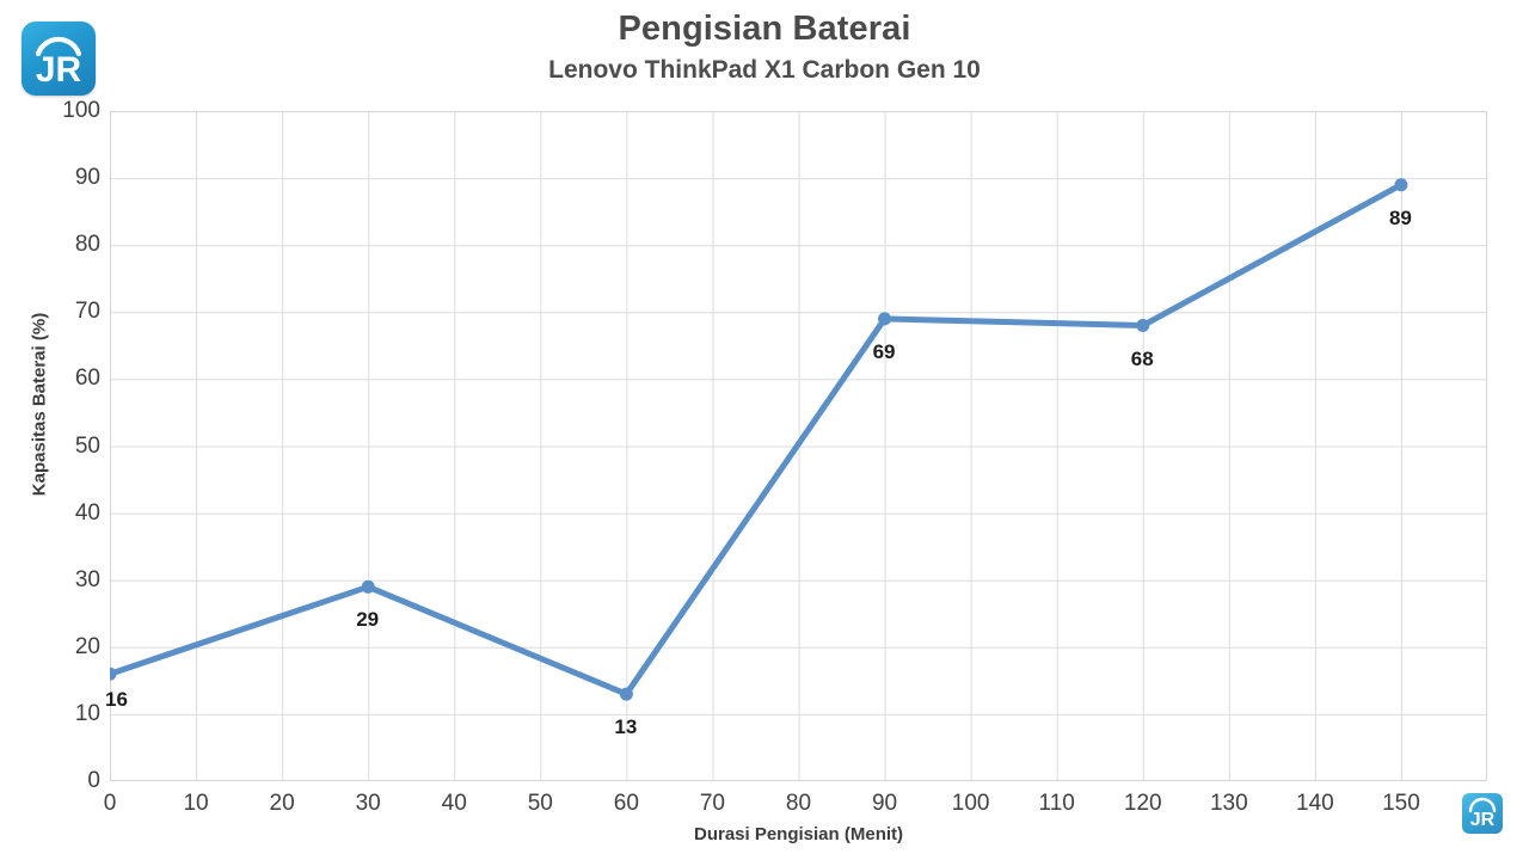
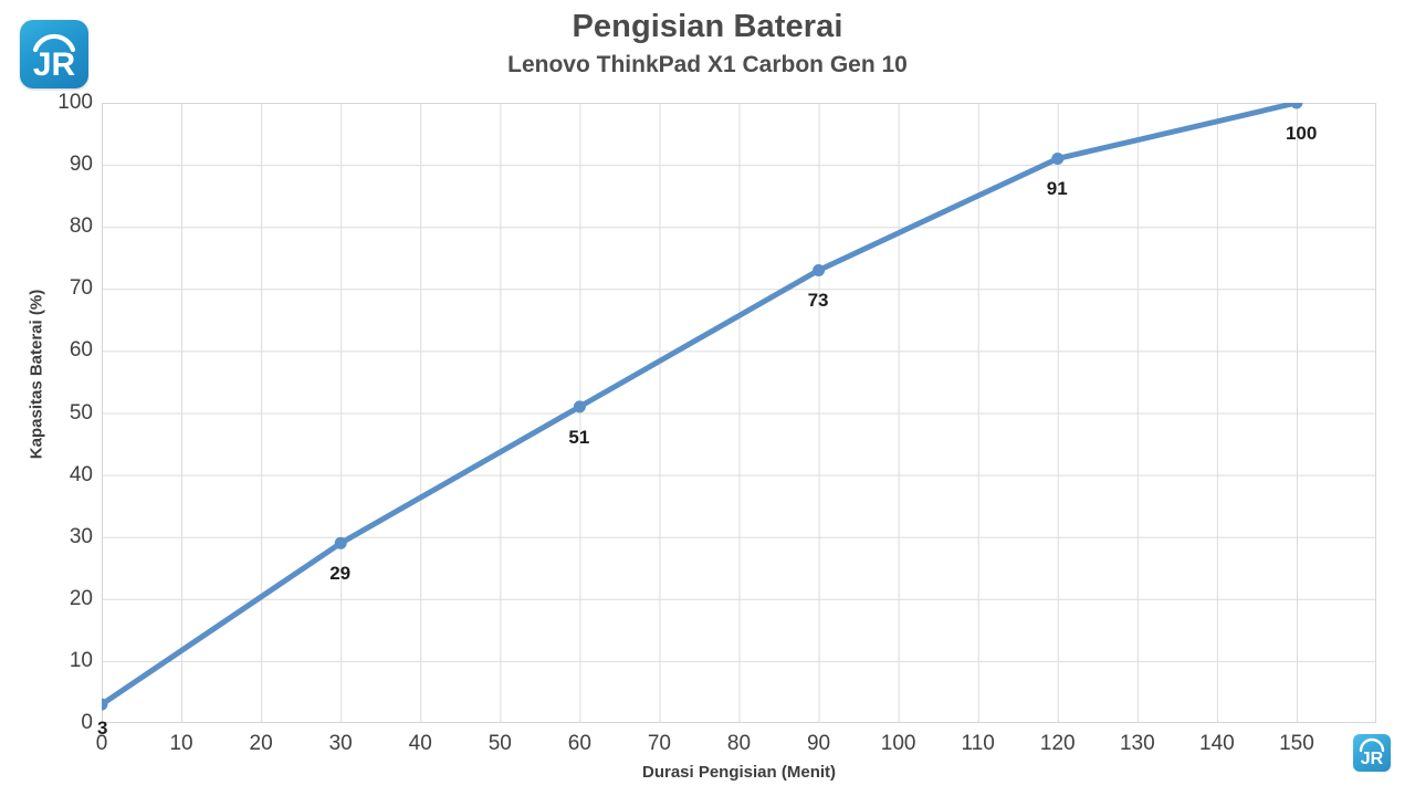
0: 16 -> 3
60: 13 -> 51
90: 69 -> 73
120: 68 -> 91
150: 89 -> 100
